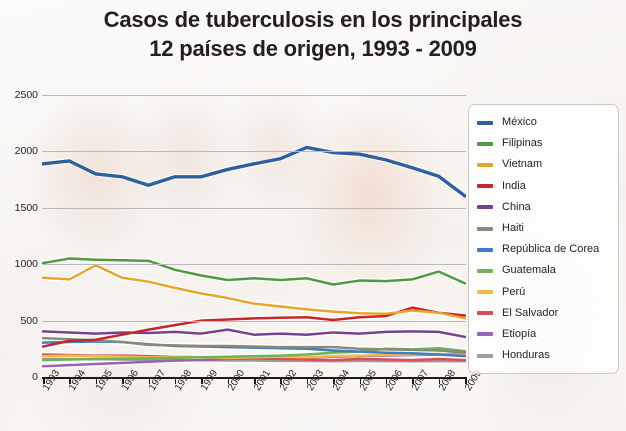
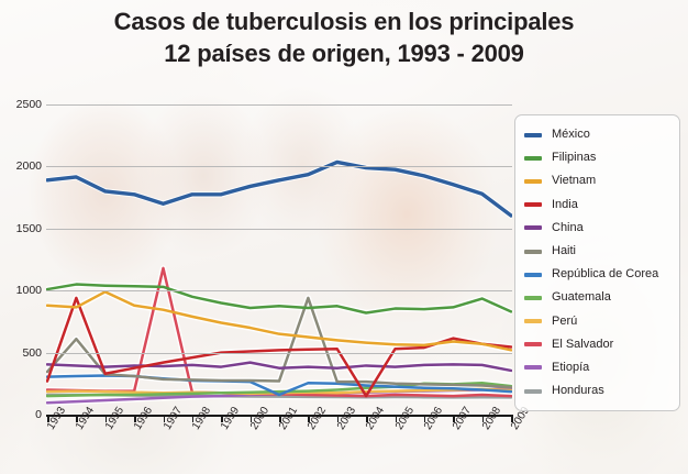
India/1994: 320 -> 940
Haiti/1994: 340 -> 610
El Salvador/1997: 180 -> 1180
República de Corea/2001: 260 -> 160
Haiti/2002: 260 -> 940
India/2004: 500 -> 150
